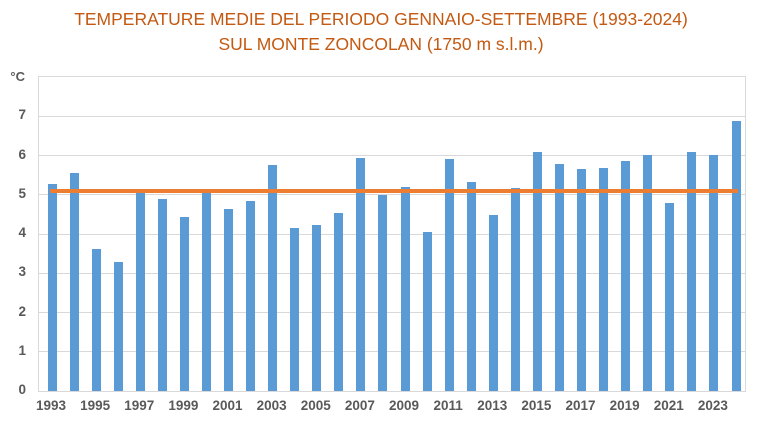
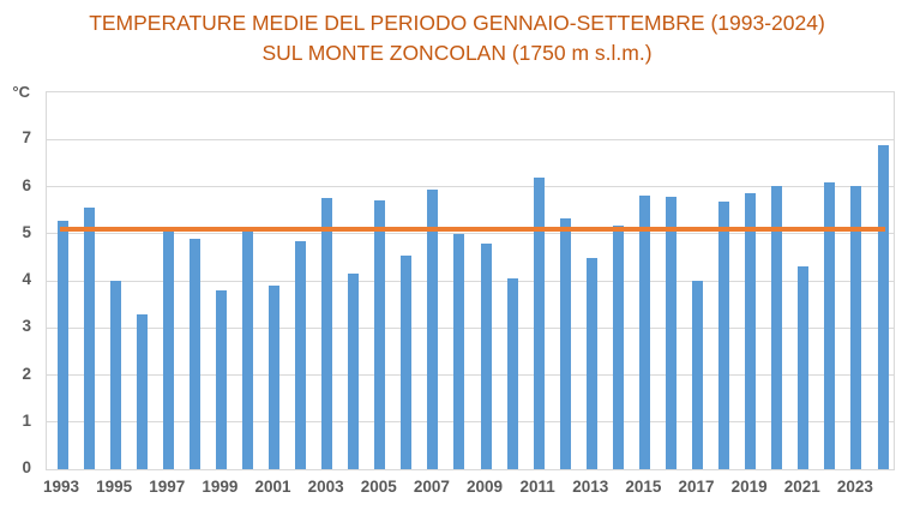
1995: 3.6 -> 4.0
1999: 4.4 -> 3.8
2001: 4.6 -> 3.9
2005: 4.2 -> 5.7
2009: 5.2 -> 4.8
2011: 5.9 -> 6.2
2015: 6.1 -> 5.8
2017: 5.7 -> 4.0
2021: 4.8 -> 4.3
